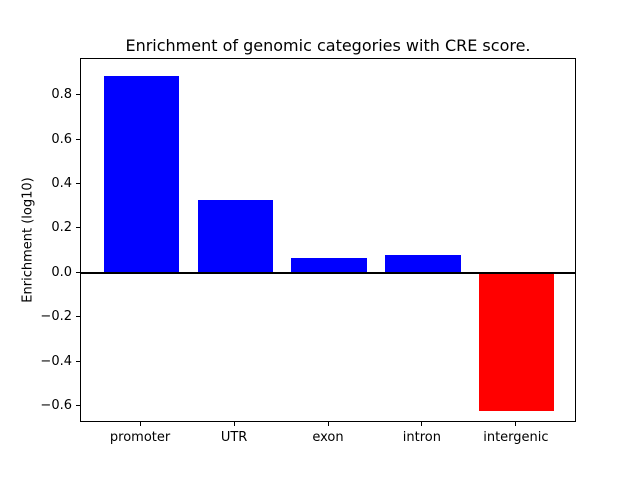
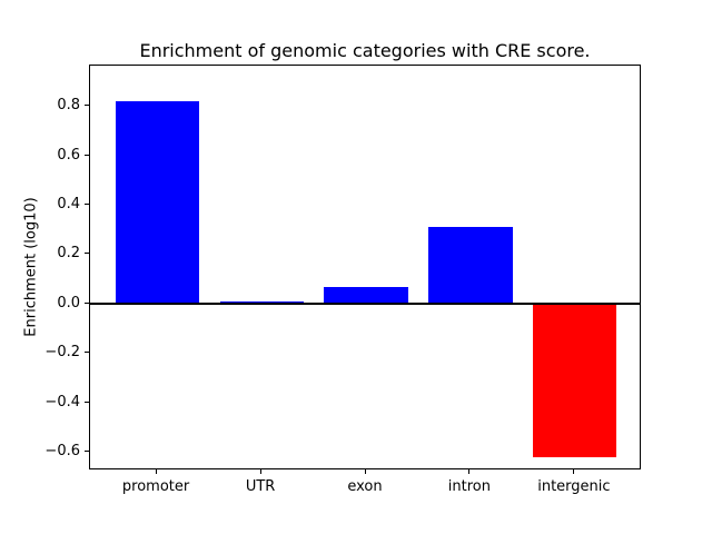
promoter: 0.89 -> 0.82
UTR: 0.33 -> 0.01
intron: 0.08 -> 0.31
